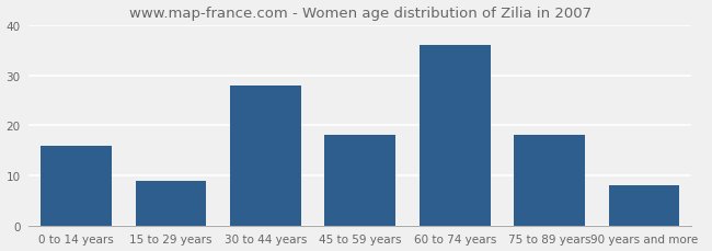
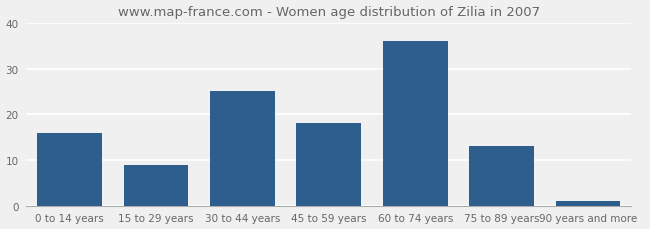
30 to 44 years: 28 -> 25
75 to 89 years: 18 -> 13
90 years and more: 8 -> 1
